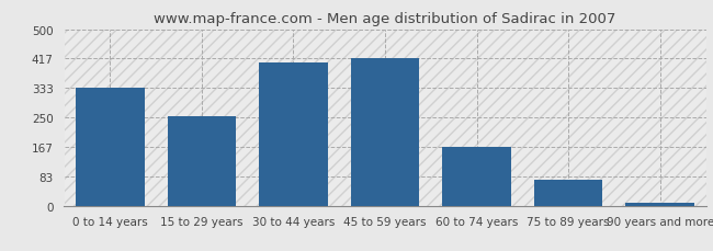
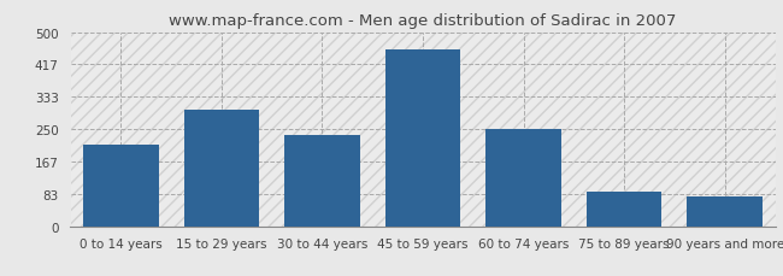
0 to 14 years: 333 -> 210
15 to 29 years: 253 -> 300
30 to 44 years: 405 -> 235
45 to 59 years: 418 -> 455
60 to 74 years: 168 -> 250
75 to 89 years: 74 -> 90
90 years and more: 7 -> 75
